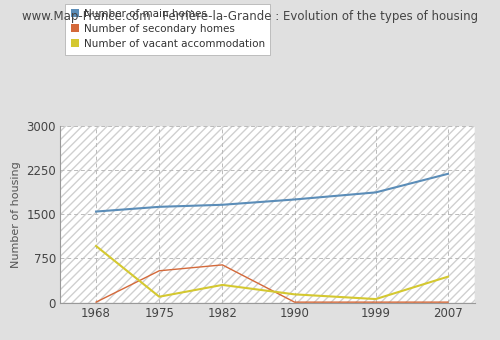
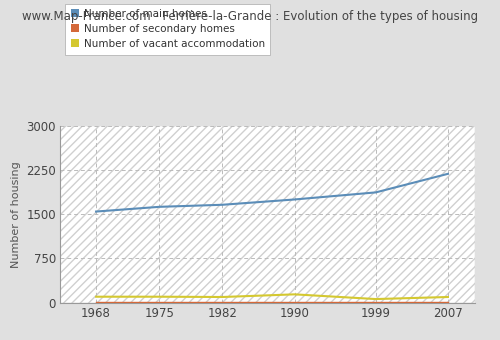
Number of vacant accommodation/1968: 960 -> 100
Number of secondary homes/1975: 540 -> 10
Number of secondary homes/1982: 640 -> 10
Number of vacant accommodation/1982: 300 -> 100
Number of vacant accommodation/2007: 440 -> 100
